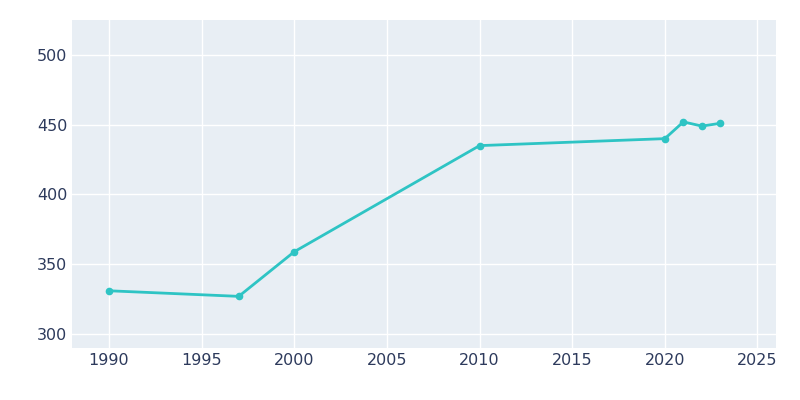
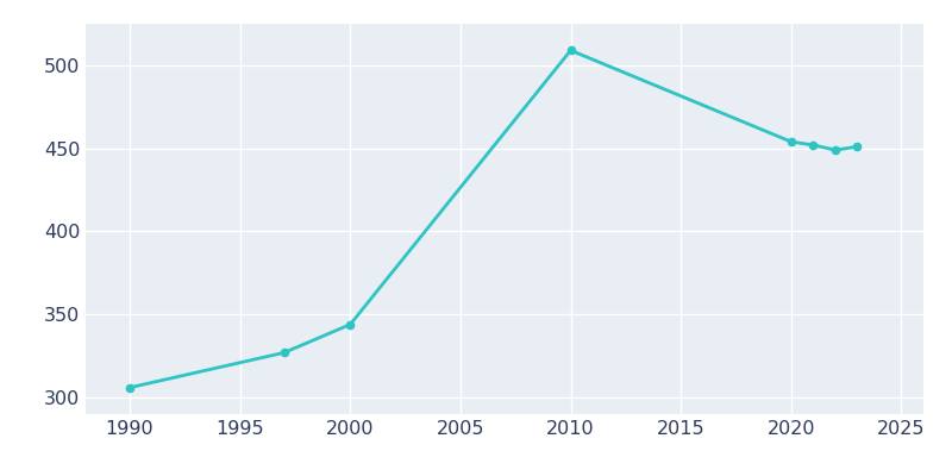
1990: 331 -> 306
2000: 359 -> 344
2010: 435 -> 509
2020: 440 -> 454
